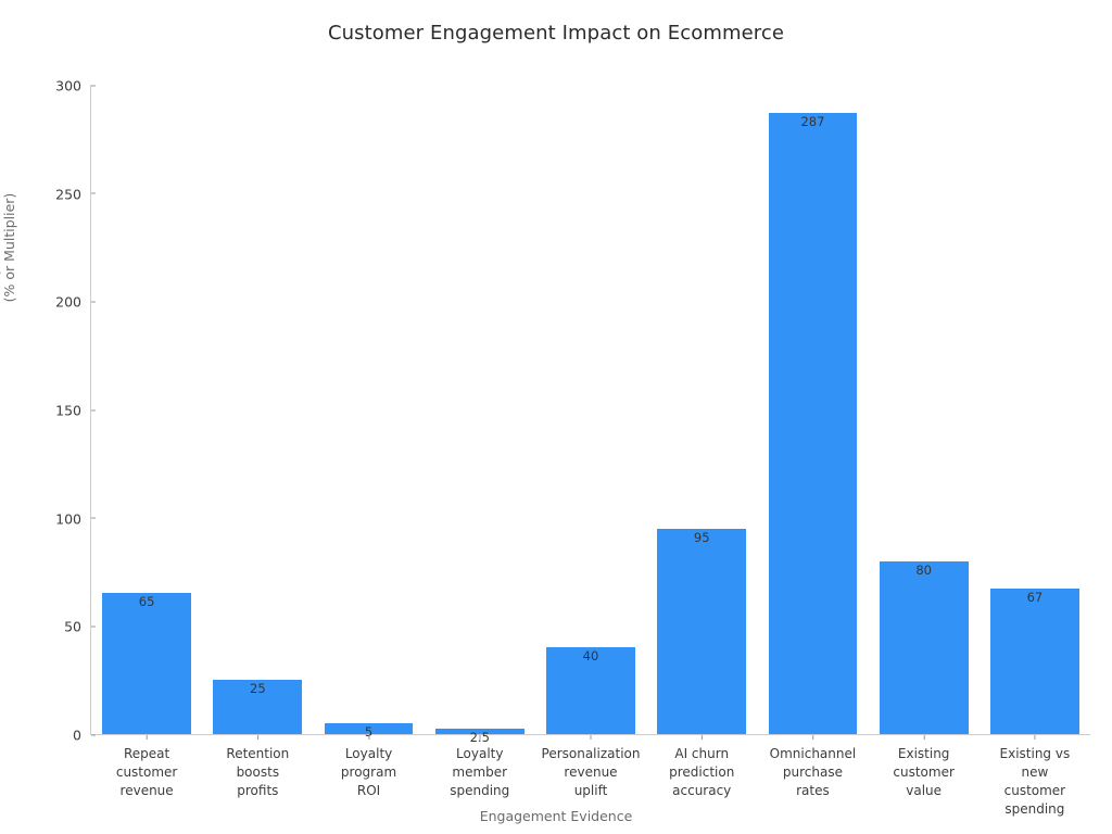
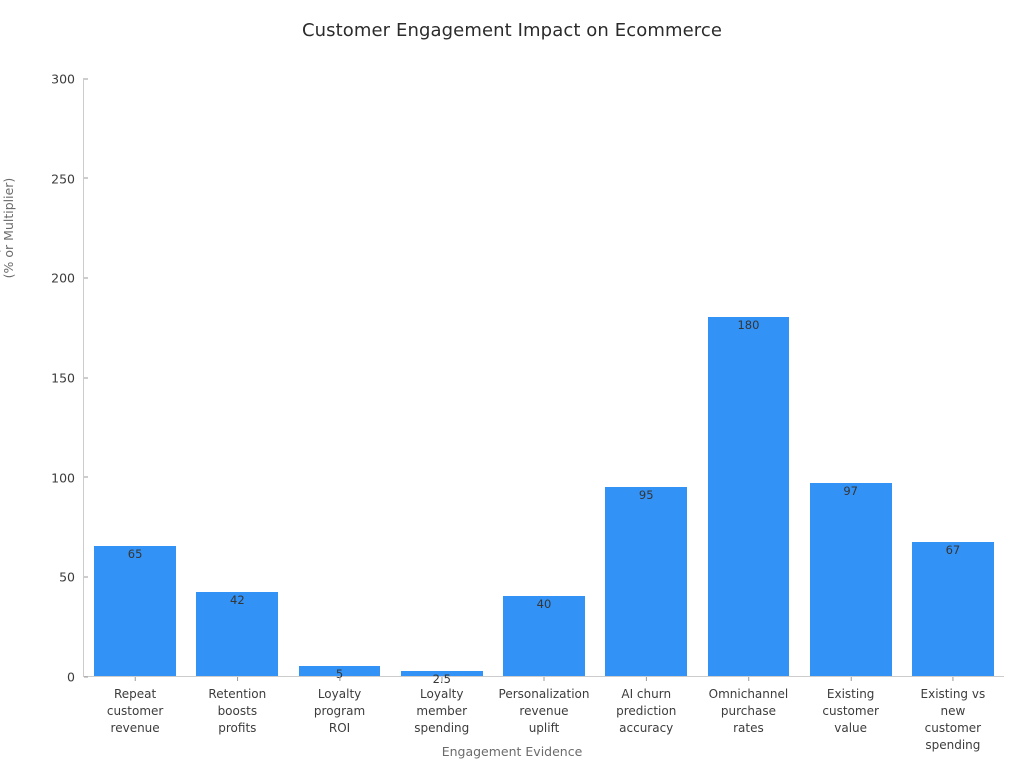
Retention boosts profits: 25 -> 42
Omnichannel purchase rates: 287 -> 180
Existing customer value: 80 -> 97
